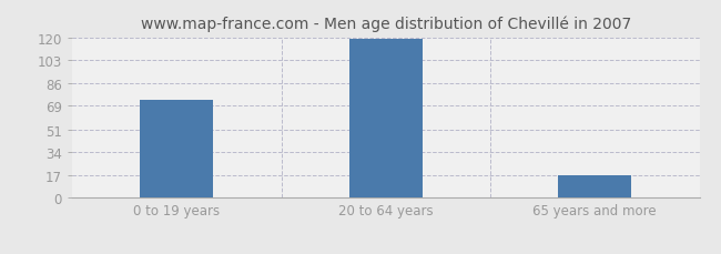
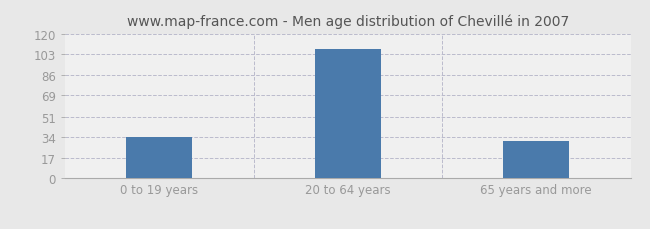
0 to 19 years: 73 -> 34
20 to 64 years: 119 -> 107
65 years and more: 17 -> 31
